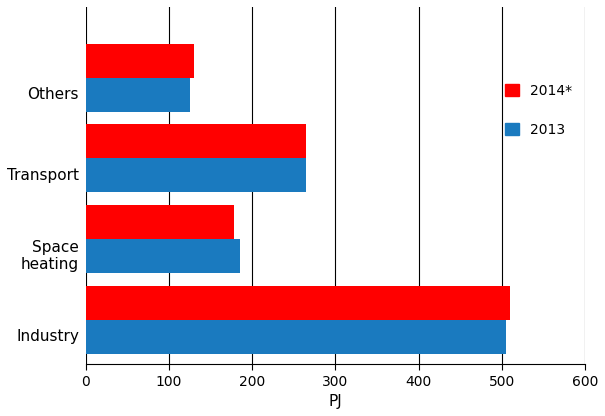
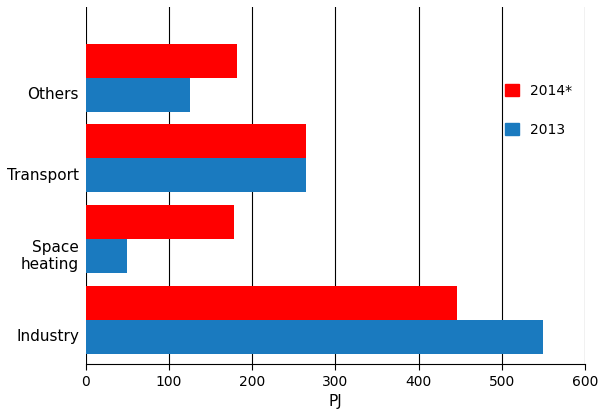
2014*/Others: 130 -> 182
2013/Space heating: 185 -> 50
2014*/Industry: 510 -> 446
2013/Industry: 505 -> 550
